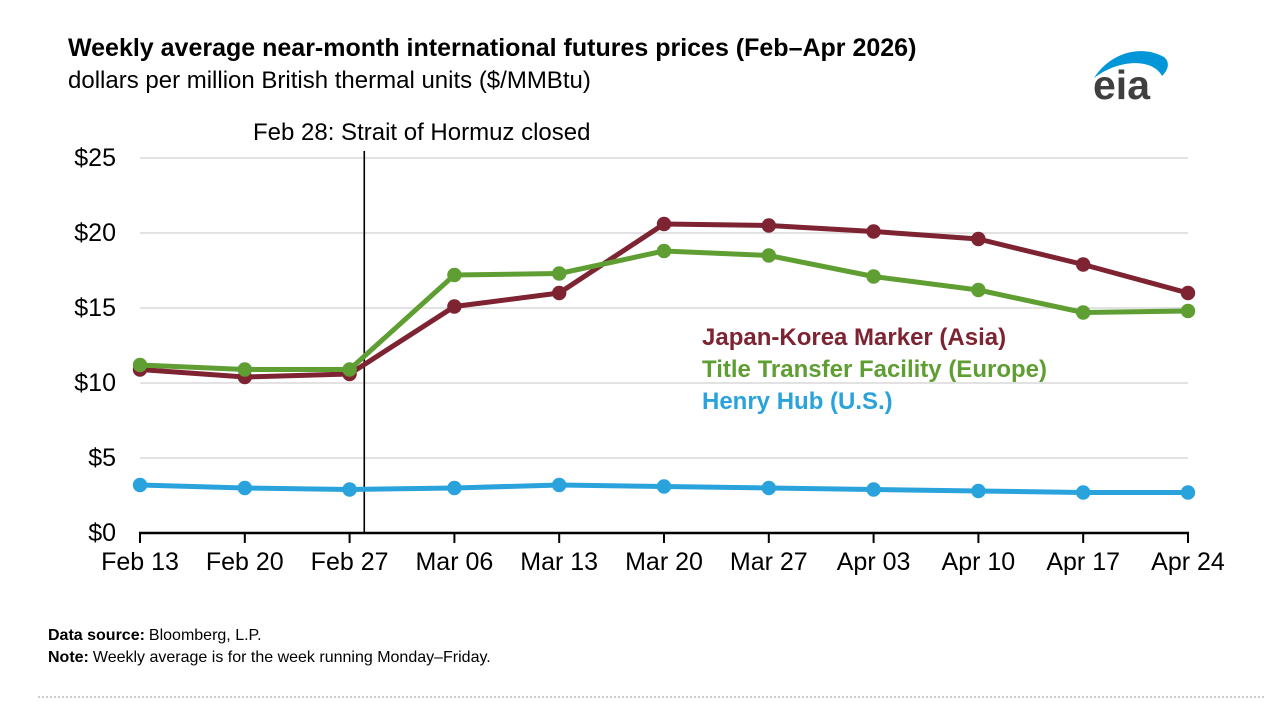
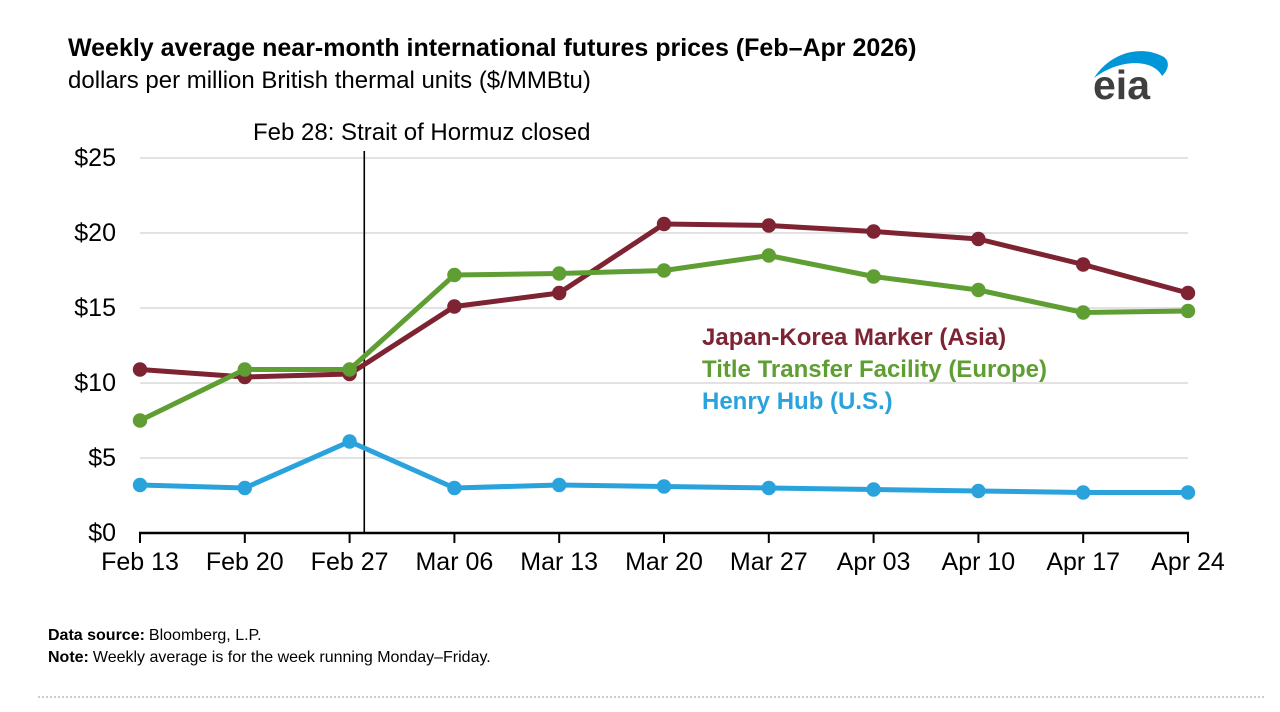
Title Transfer Facility (Europe)/Feb 13: $11.2 -> $7.5
Henry Hub (U.S.)/Feb 27: $2.9 -> $6.1
Title Transfer Facility (Europe)/Mar 20: $18.8 -> $17.5
